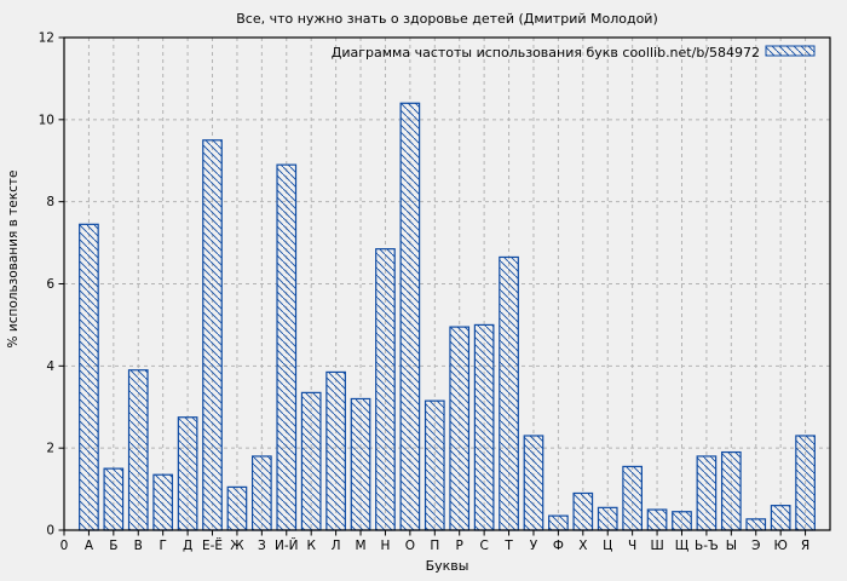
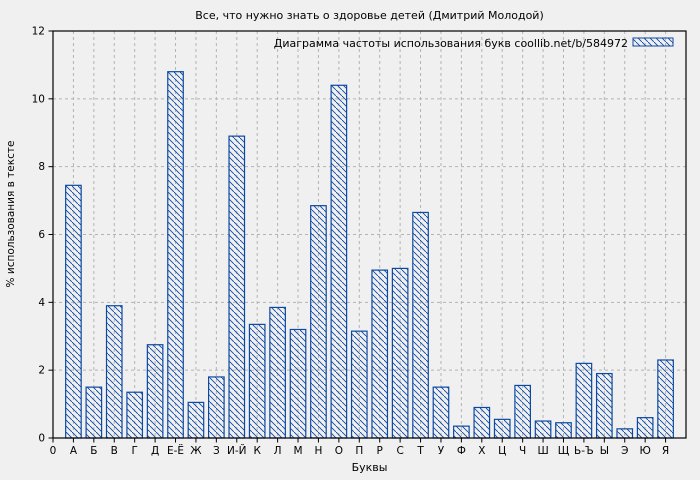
Е-Ё: 9.5 -> 10.8
У: 2.3 -> 1.5
Ь-Ъ: 1.8 -> 2.2
